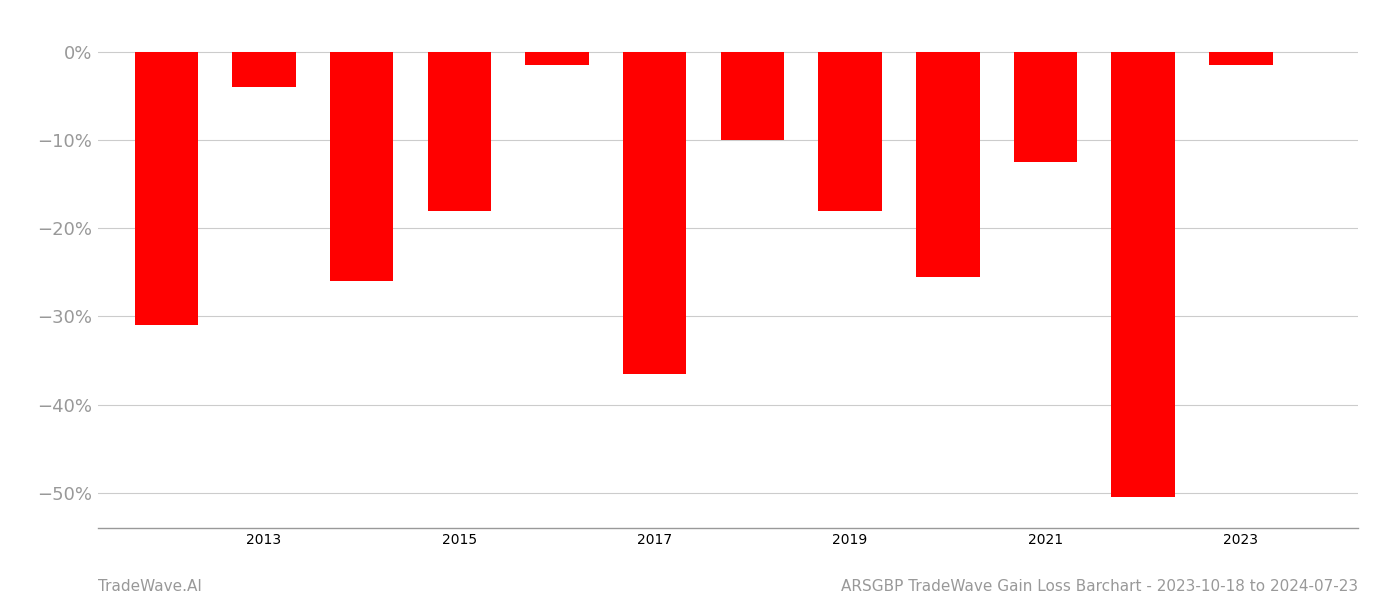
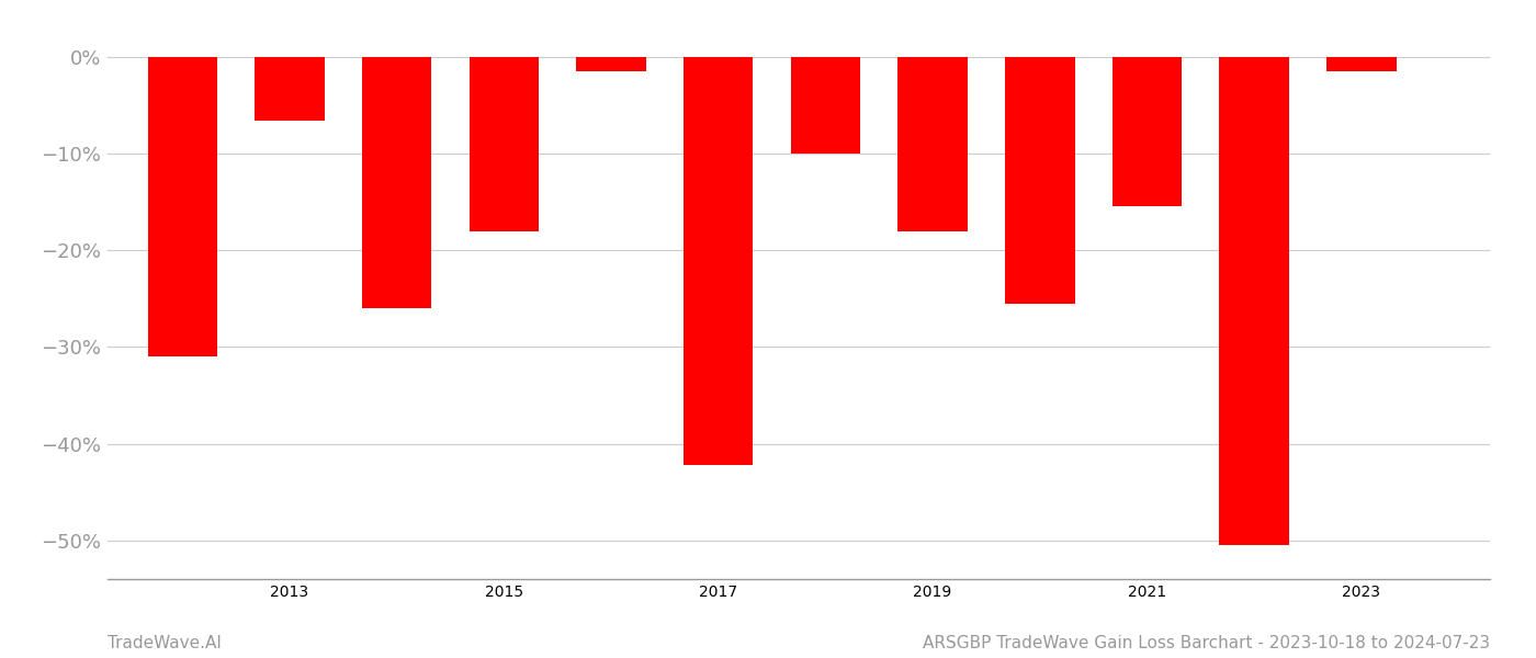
2013: -4.0% -> -6.6%
2017: -36.5% -> -42.2%
2021: -12.5% -> -15.4%
